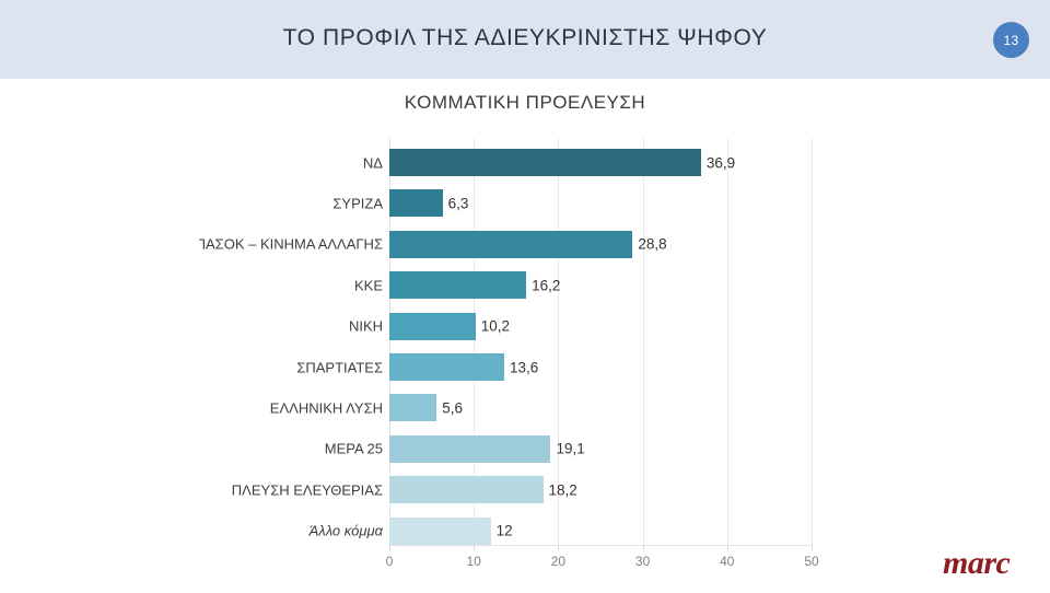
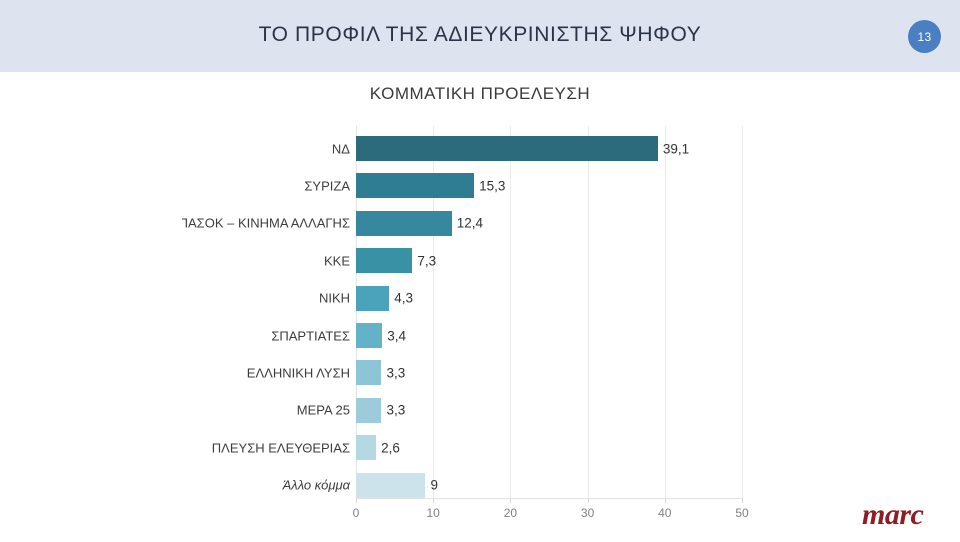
ΝΔ: 36,9 -> 39,1
ΣΥΡΙΖΑ: 6,3 -> 15,3
ΠΑΣΟΚ – ΚΙΝΗΜΑ ΑΛΛΑΓΗΣ: 28,8 -> 12,4
ΚΚΕ: 16,2 -> 7,3
ΝΙΚΗ: 10,2 -> 4,3
ΣΠΑΡΤΙΑΤΕΣ: 13,6 -> 3,4
ΕΛΛΗΝΙΚΗ ΛΥΣΗ: 5,6 -> 3,3
ΜΕΡΑ 25: 19,1 -> 3,3
ΠΛΕΥΣΗ ΕΛΕΥΘΕΡΙΑΣ: 18,2 -> 2,6
Άλλο κόμμα: 12 -> 9
